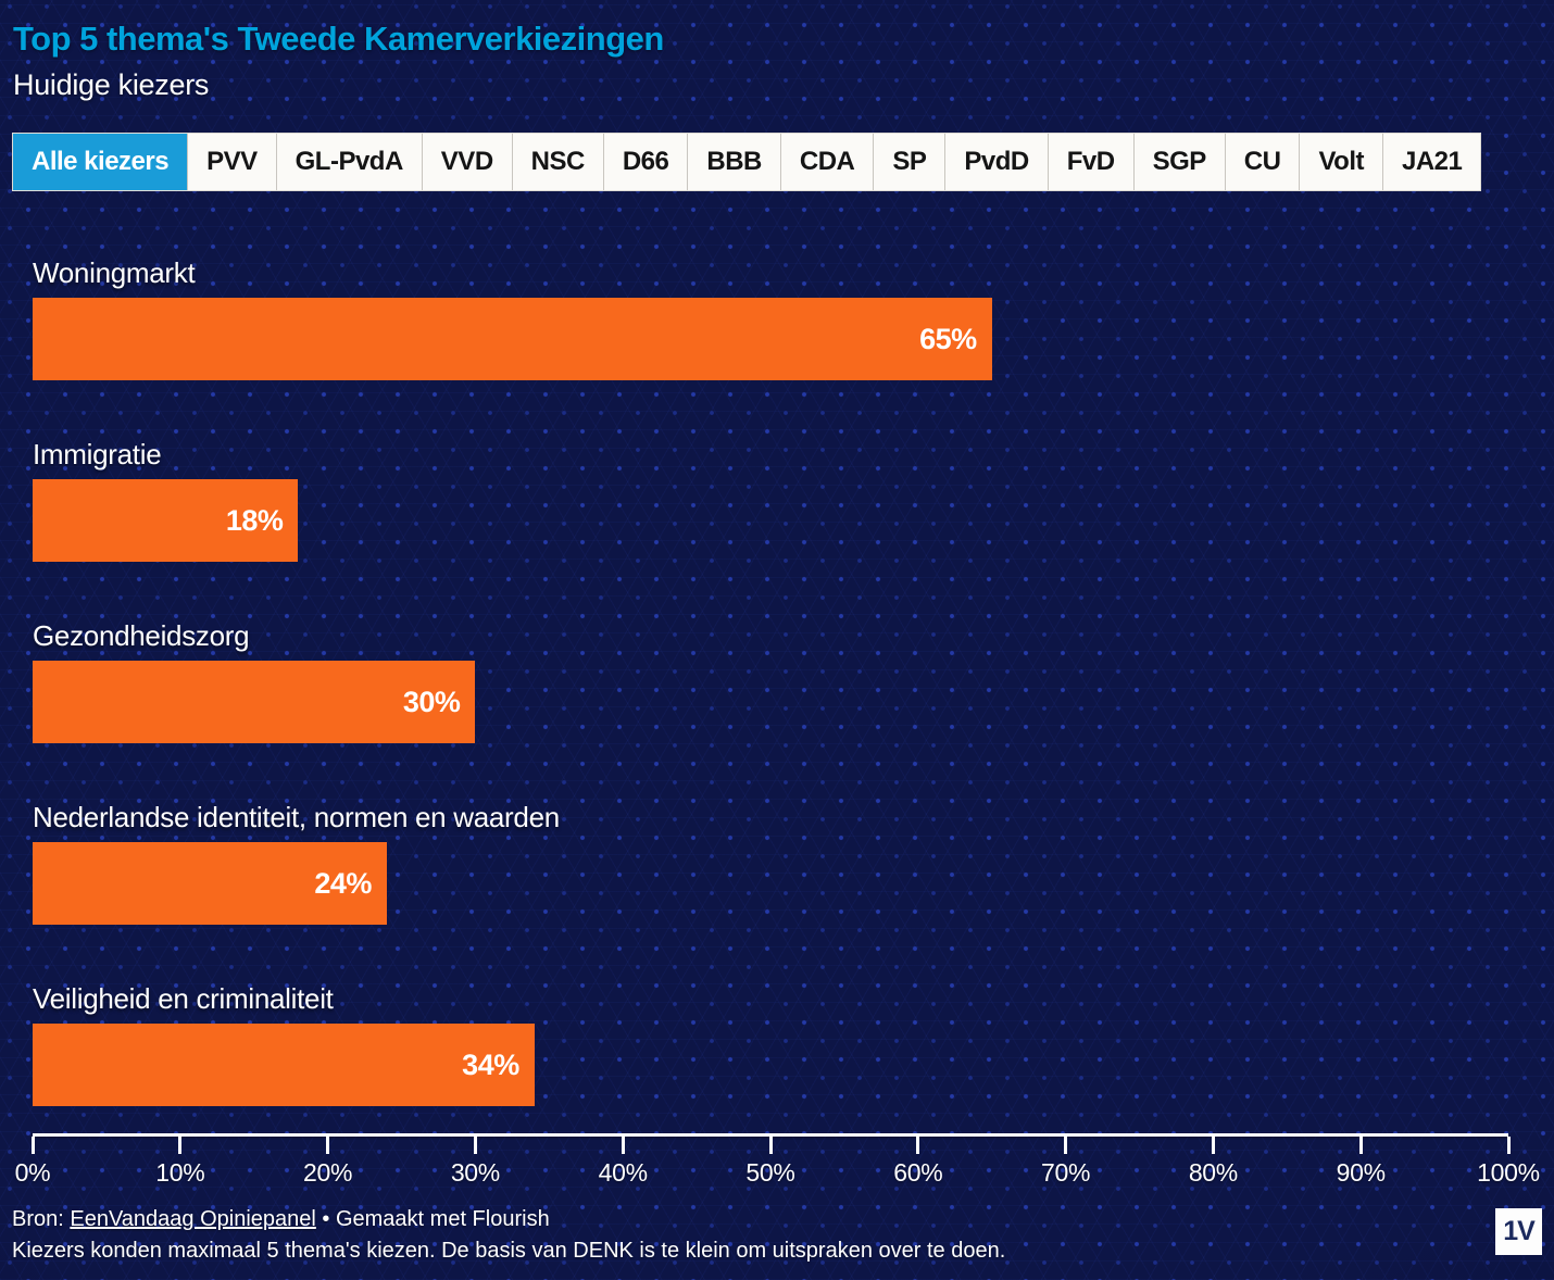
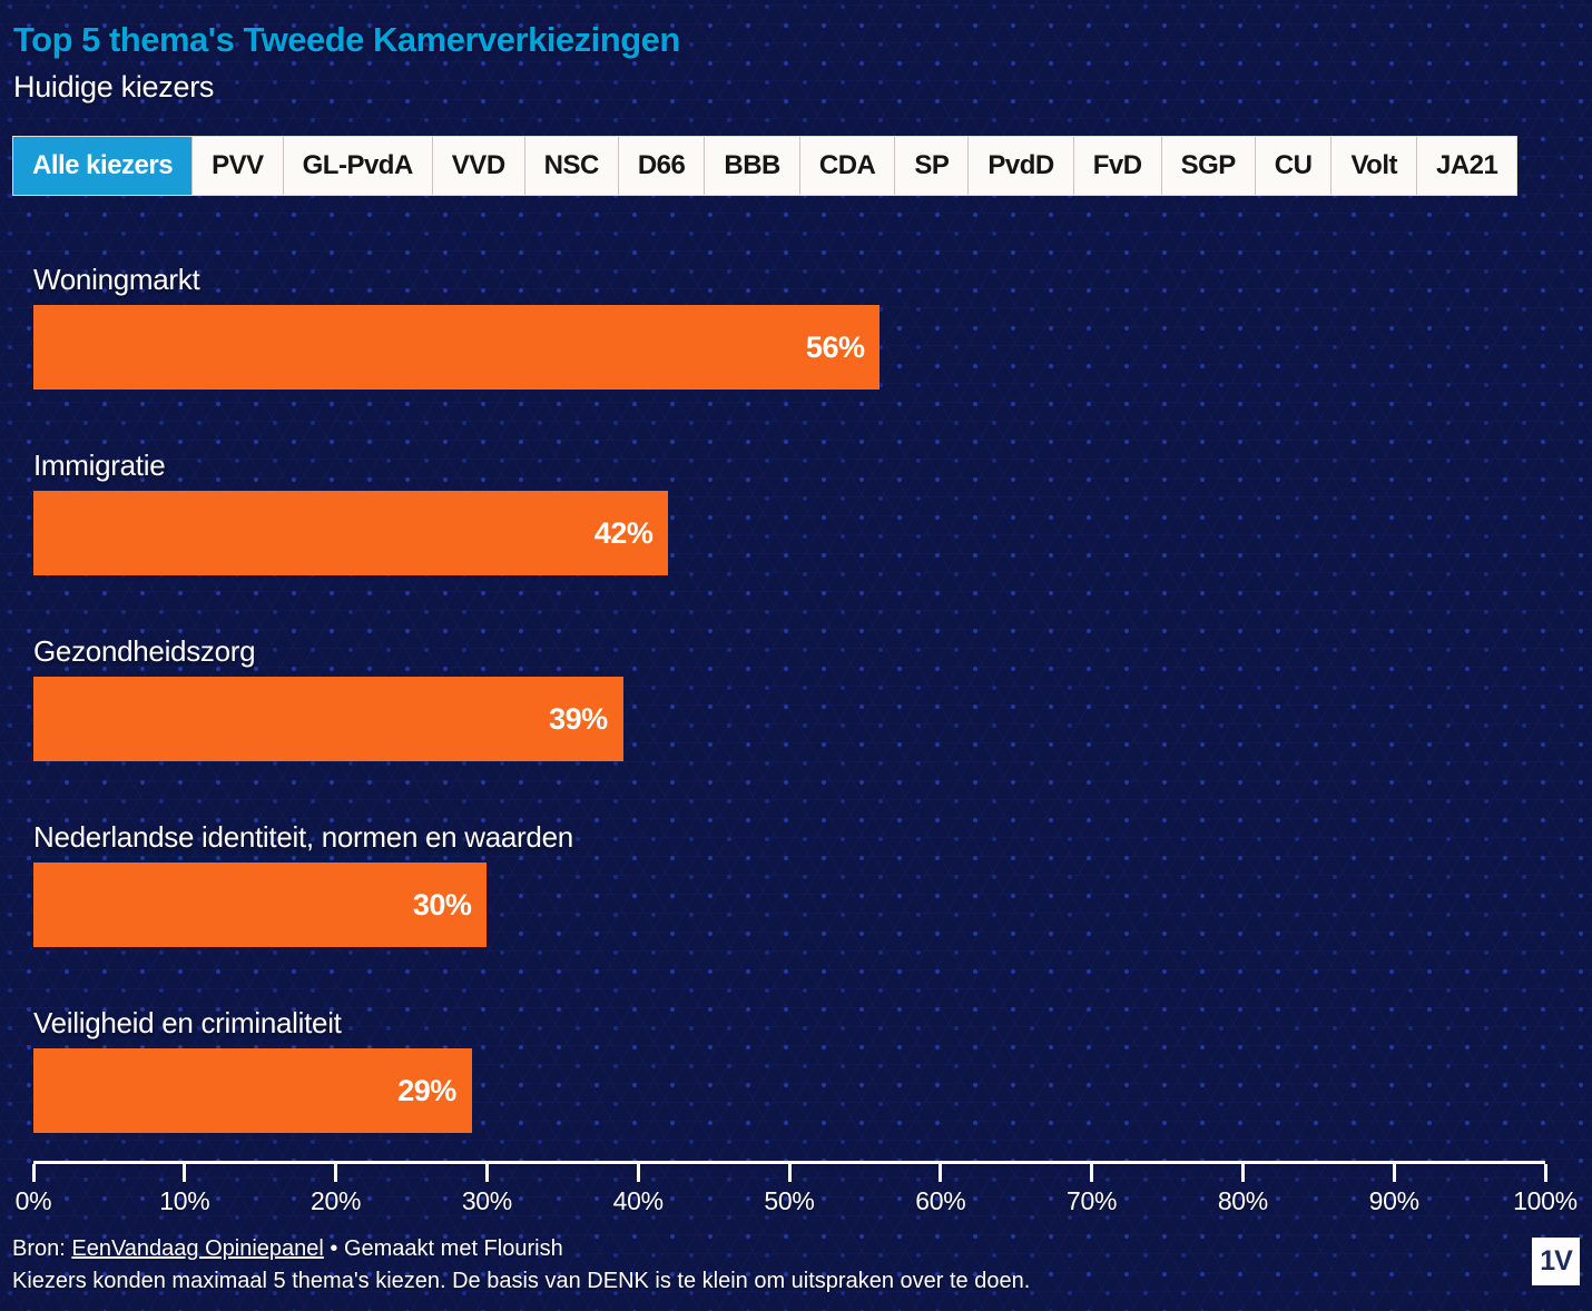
Woningmarkt: 65% -> 56%
Immigratie: 18% -> 42%
Gezondheidszorg: 30% -> 39%
Nederlandse identiteit, normen en waarden: 24% -> 30%
Veiligheid en criminaliteit: 34% -> 29%
